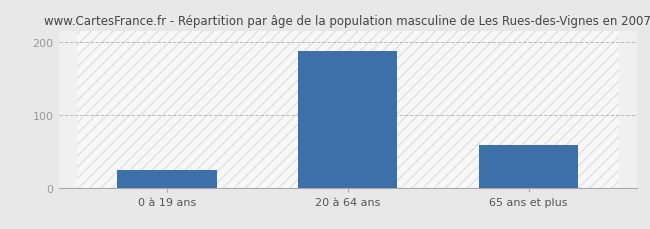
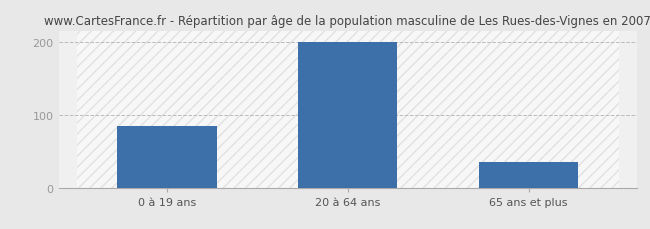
0 à 19 ans: 24 -> 85
20 à 64 ans: 188 -> 200
65 ans et plus: 58 -> 35
